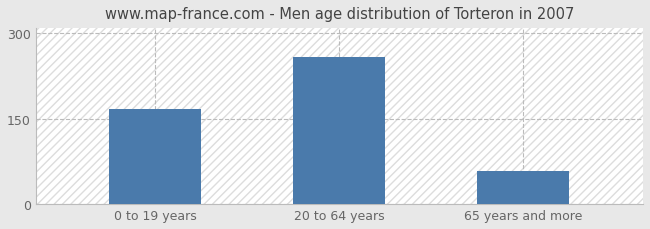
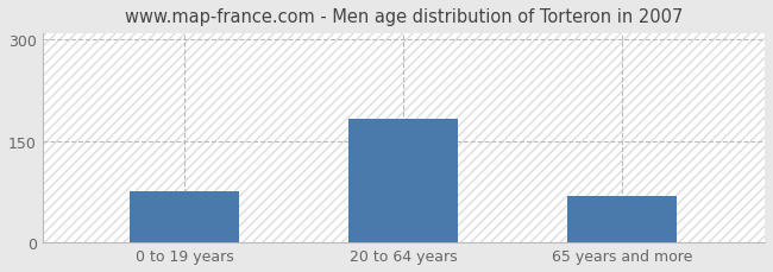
0 to 19 years: 168 -> 75
20 to 64 years: 258 -> 183
65 years and more: 58 -> 68
